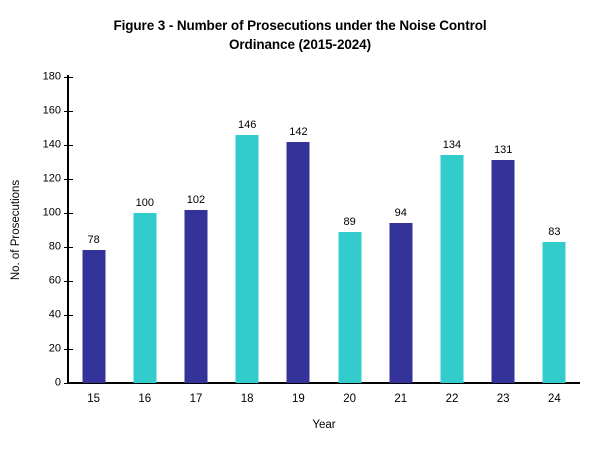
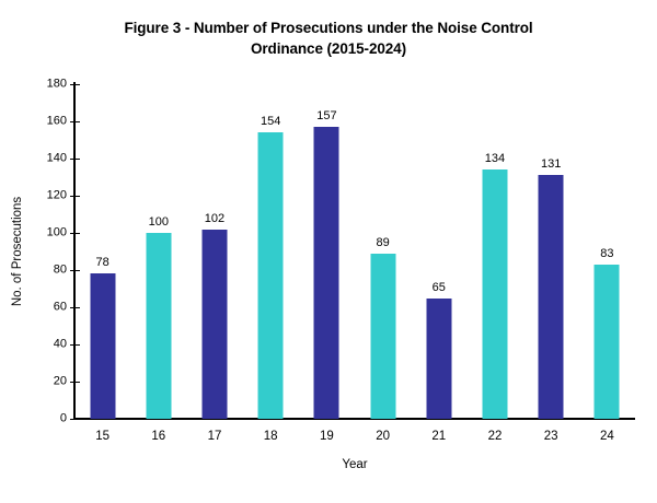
18: 146 -> 154
19: 142 -> 157
21: 94 -> 65
